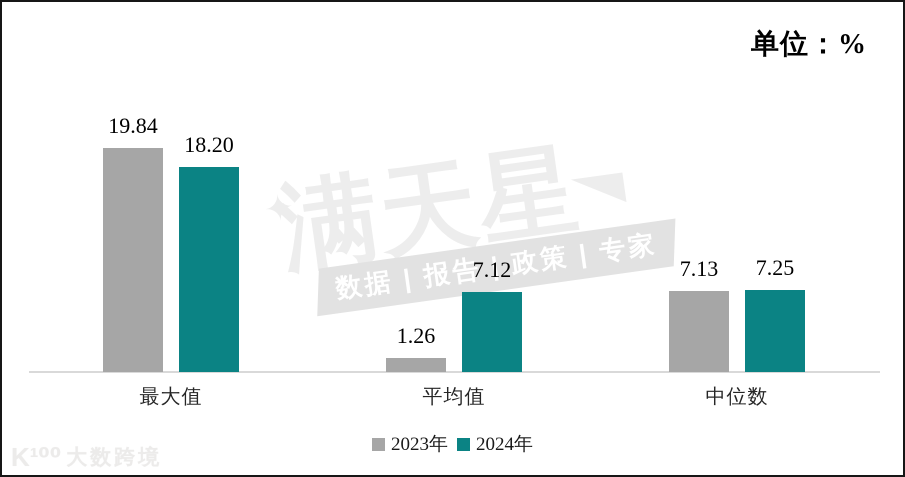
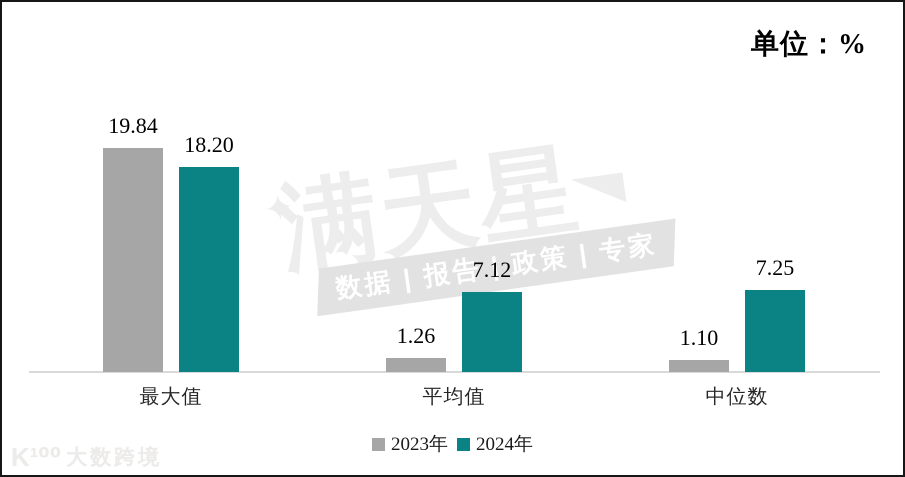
2023年/中位数: 7.13 -> 1.10
